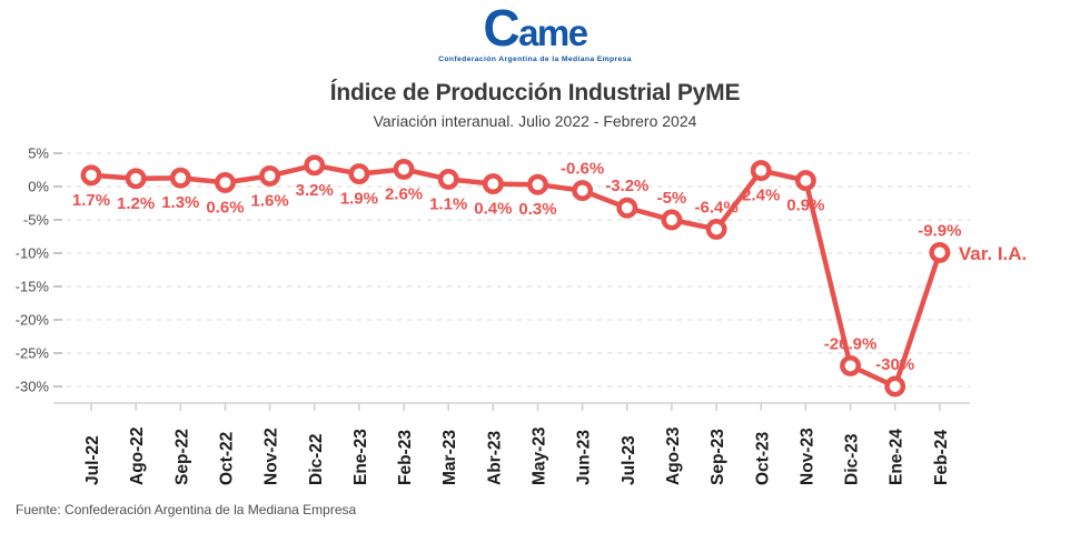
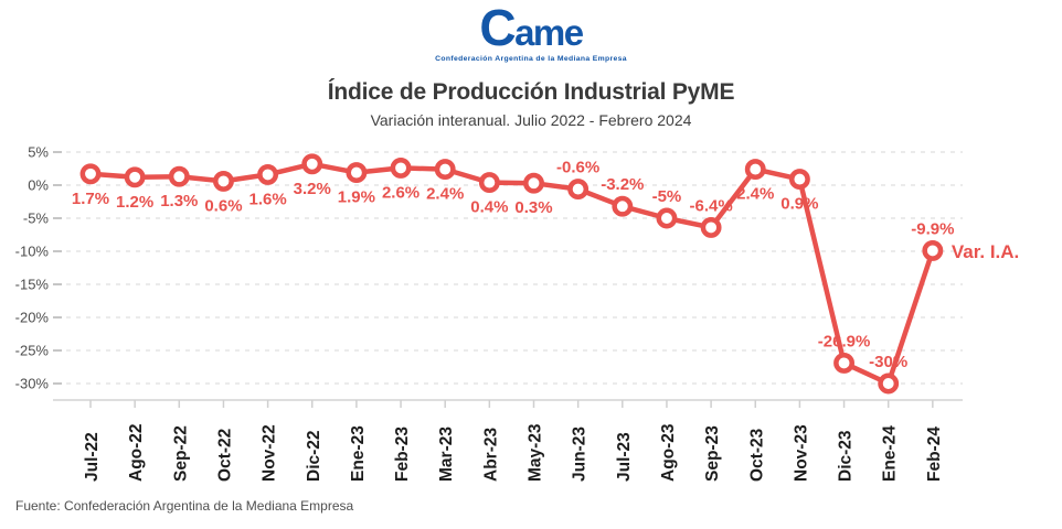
Mar-23: 1.1% -> 2.4%
